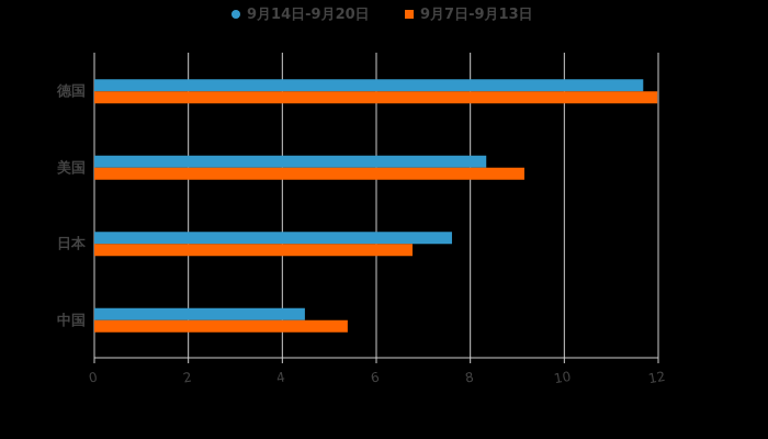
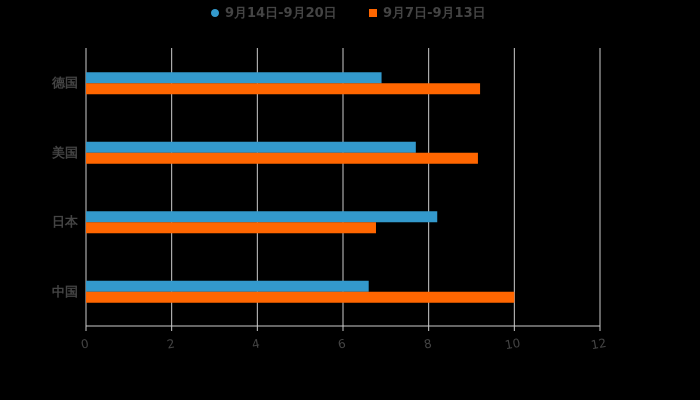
9月14日-9月20日/中国: 4.5 -> 6.6
9月7日-9月13日/中国: 5.4 -> 10.0
9月14日-9月20日/日本: 7.6 -> 8.2
9月14日-9月20日/美国: 8.3 -> 7.7
9月14日-9月20日/德国: 11.7 -> 6.9
9月7日-9月13日/德国: 12.0 -> 9.2
